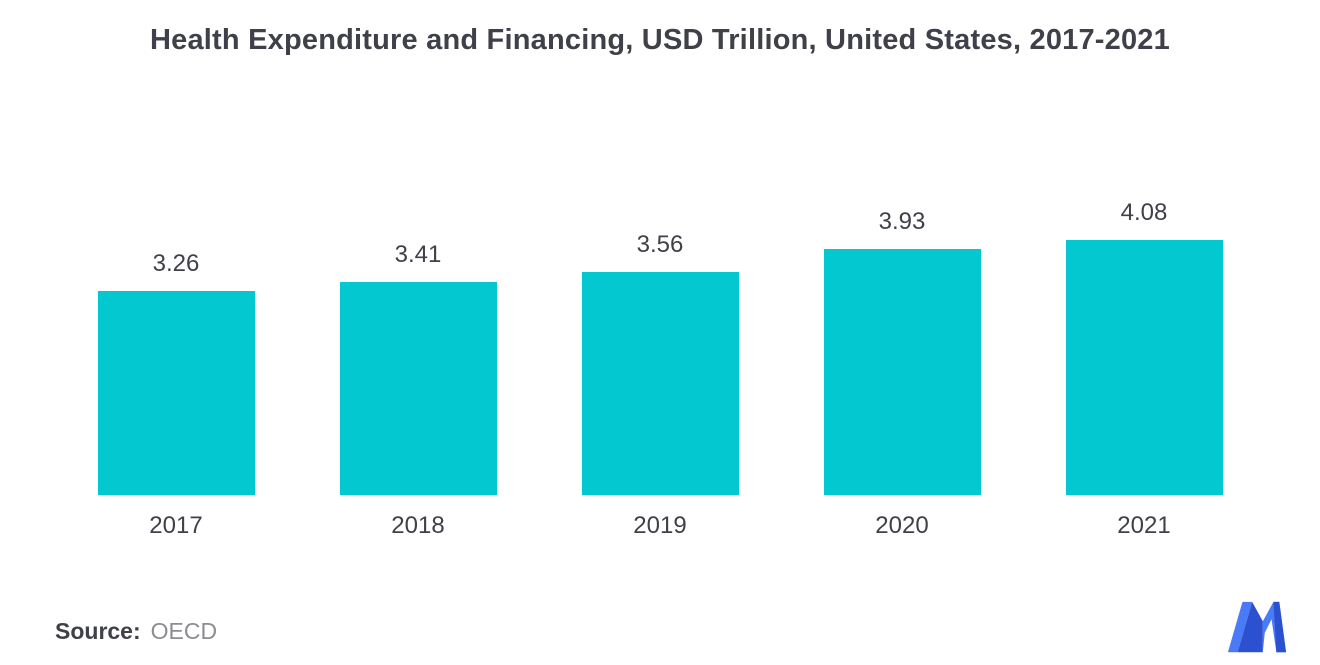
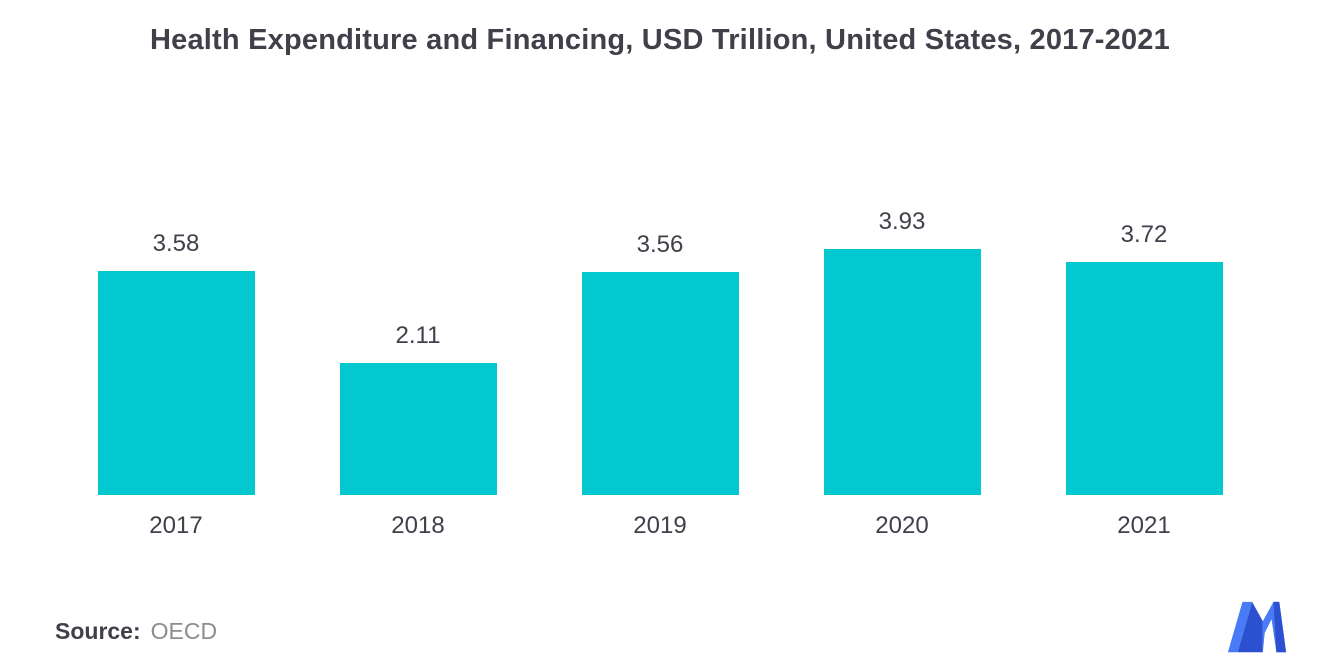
2017: 3.26 -> 3.58
2018: 3.41 -> 2.11
2021: 4.08 -> 3.72
